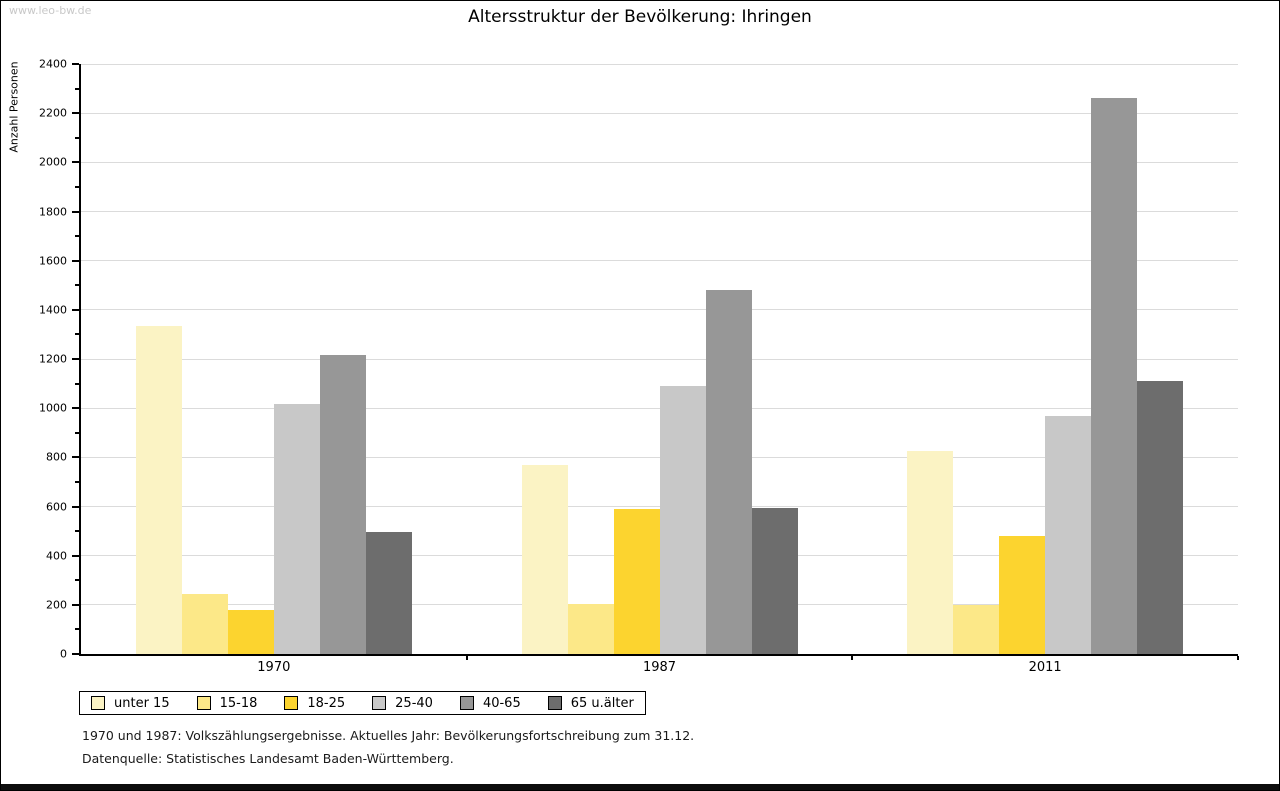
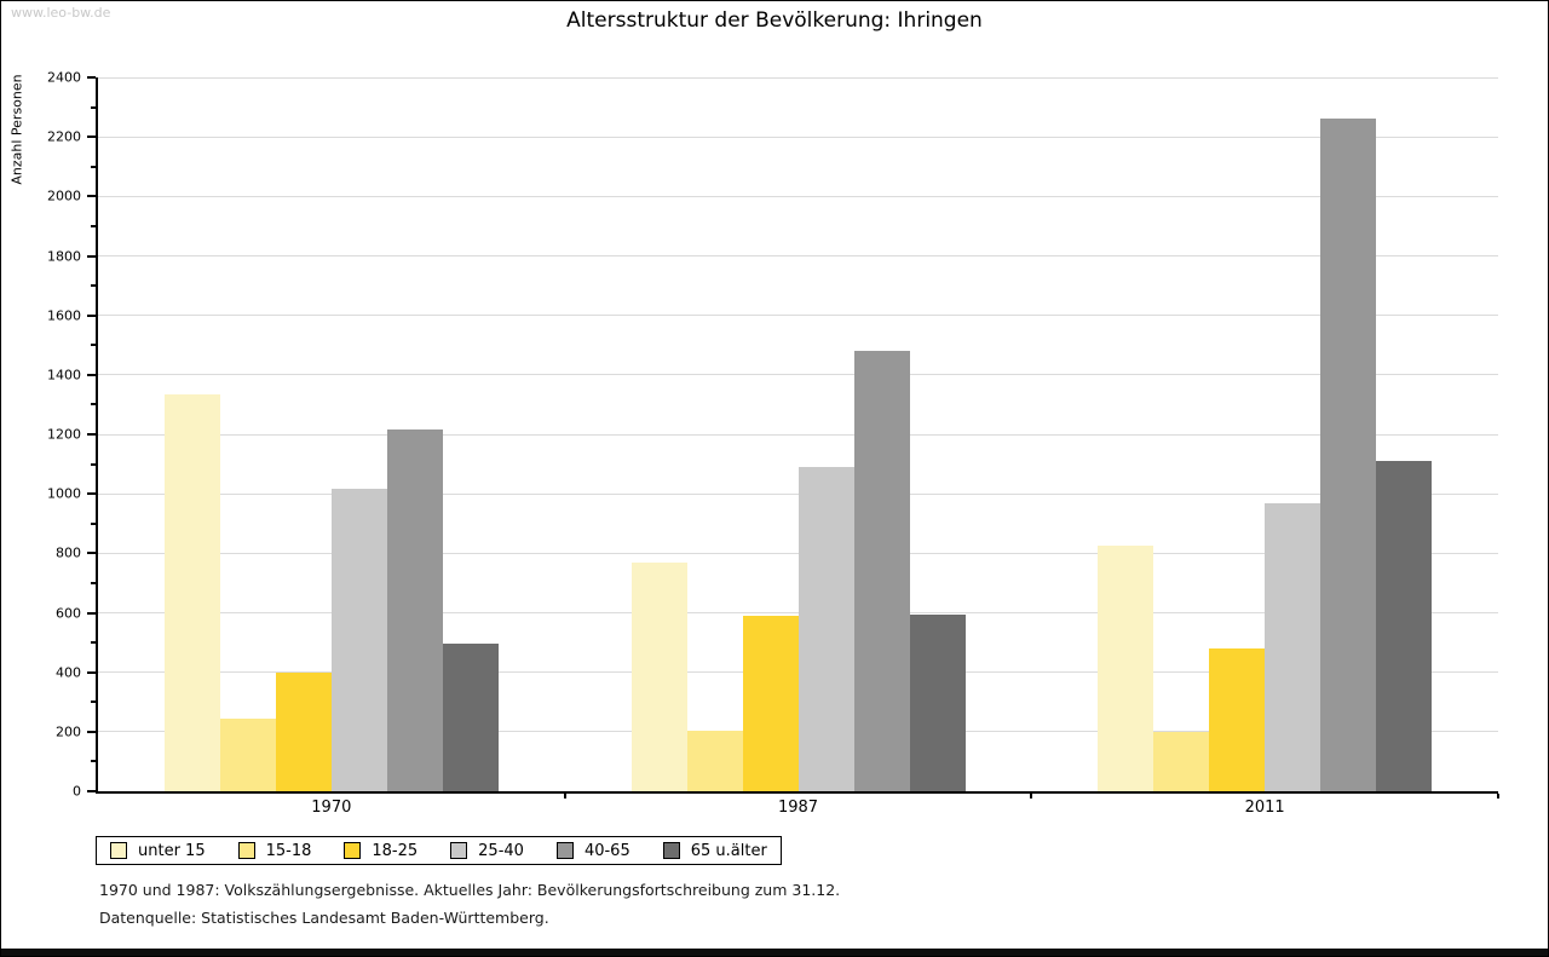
18-25/1970: 180 -> 400
